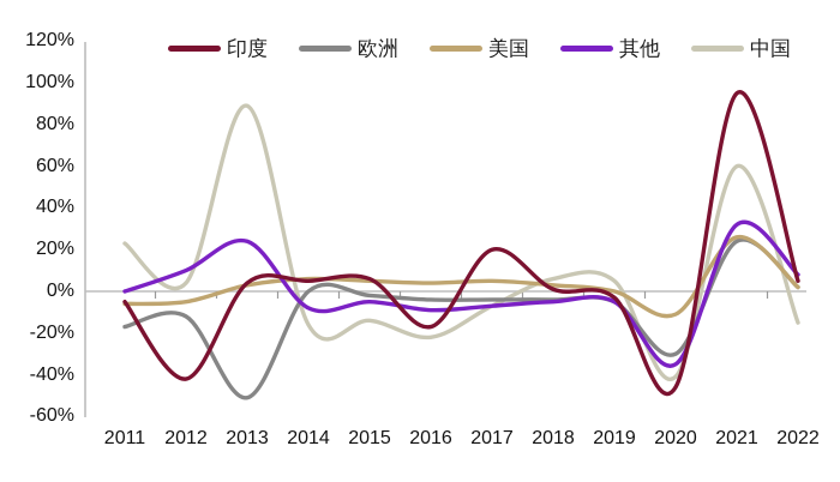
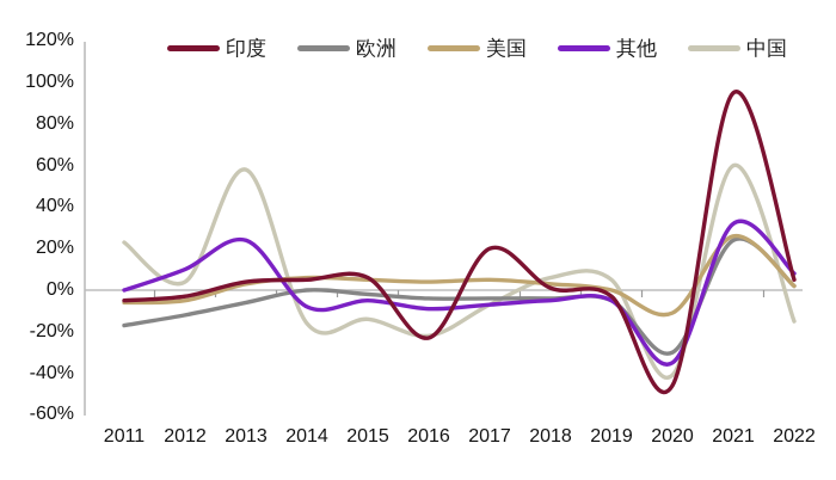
印度/2012: -42% -> -3%
欧洲/2013: -51% -> -6%
中国/2013: 89% -> 58%
印度/2016: -17% -> -23%
